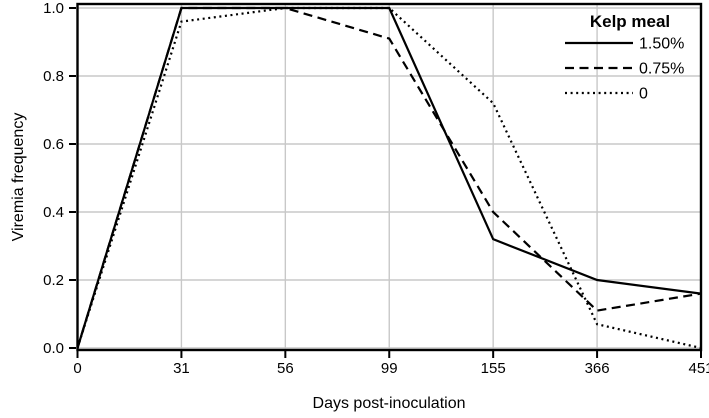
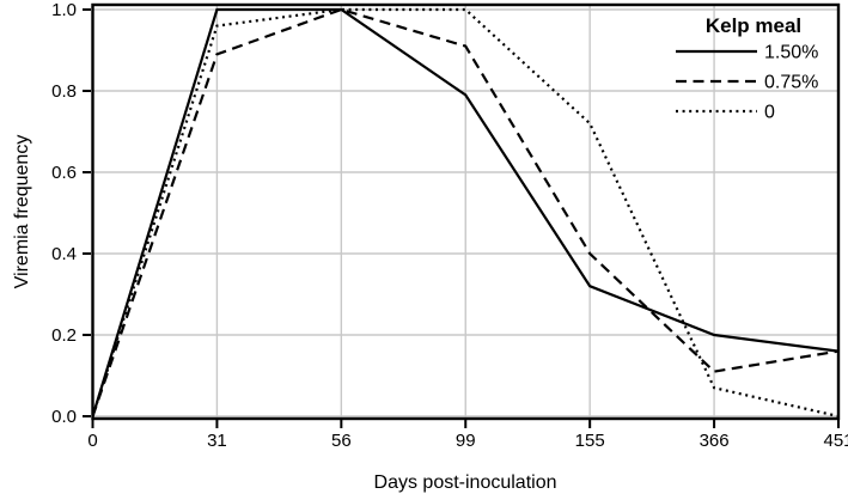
0.75%/31: 1.00 -> 0.89
1.50%/99: 1.00 -> 0.79
